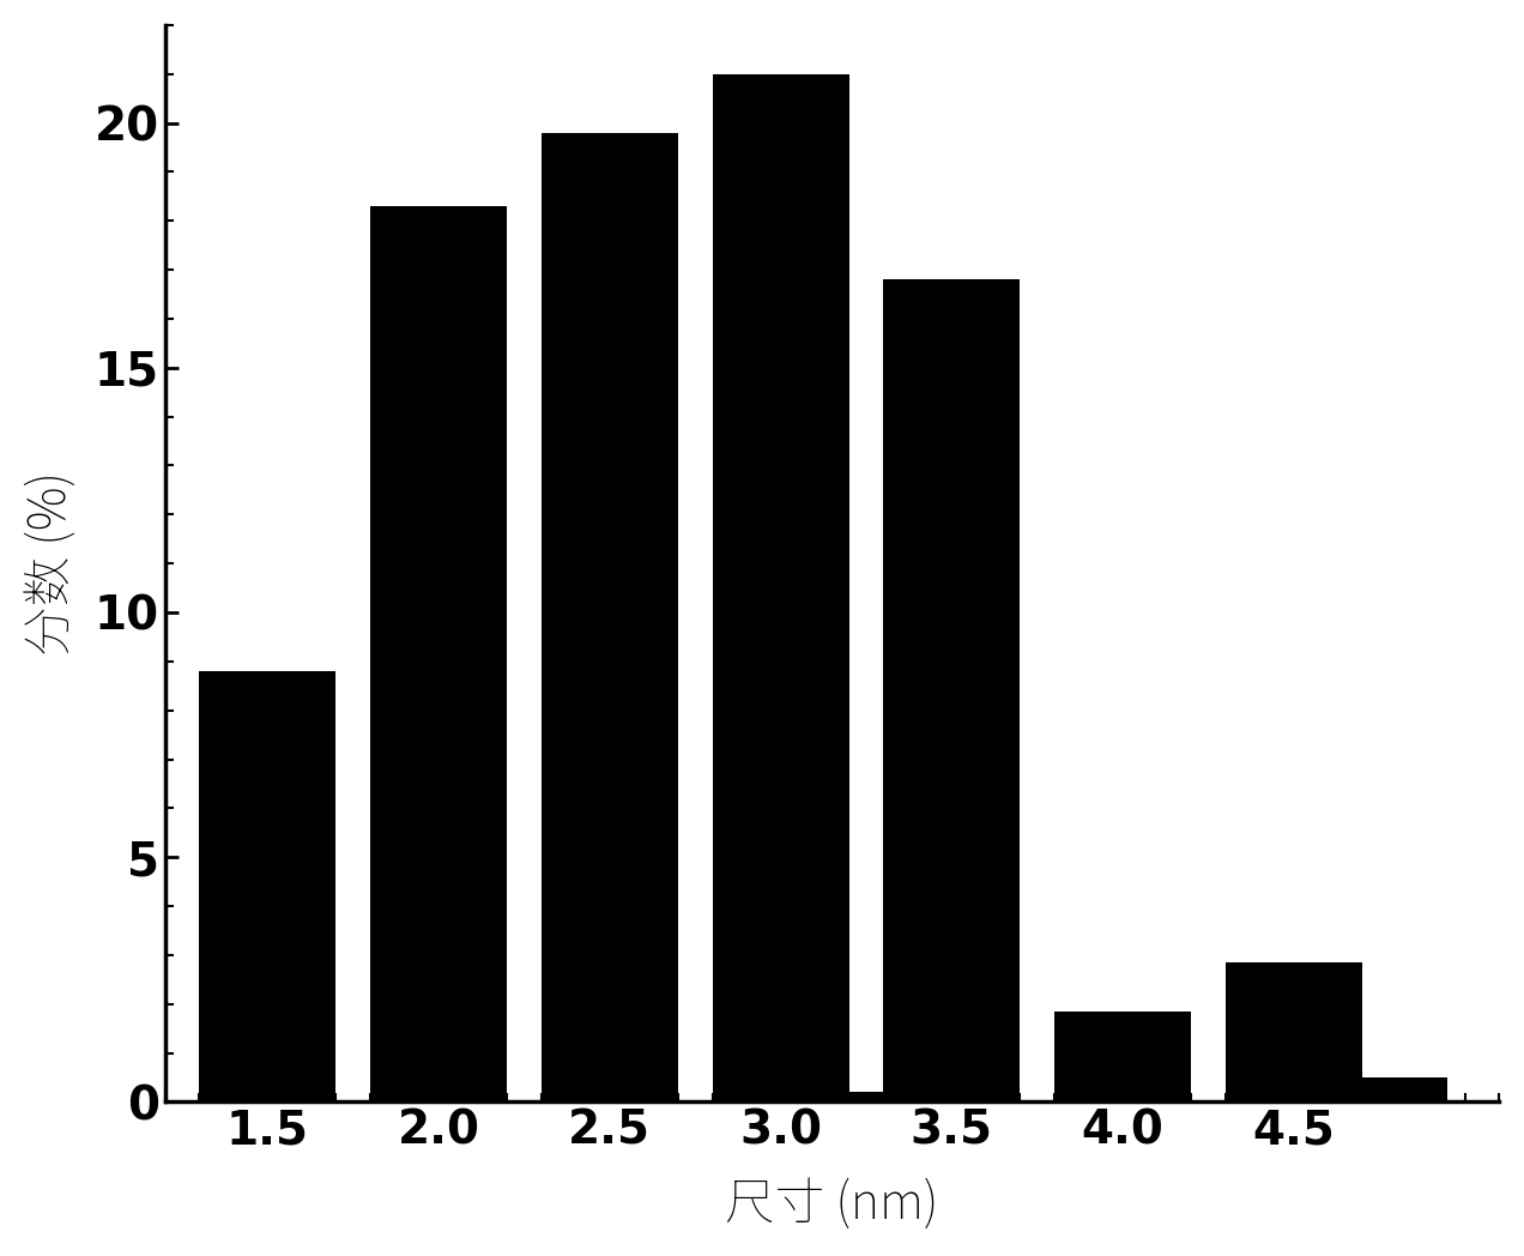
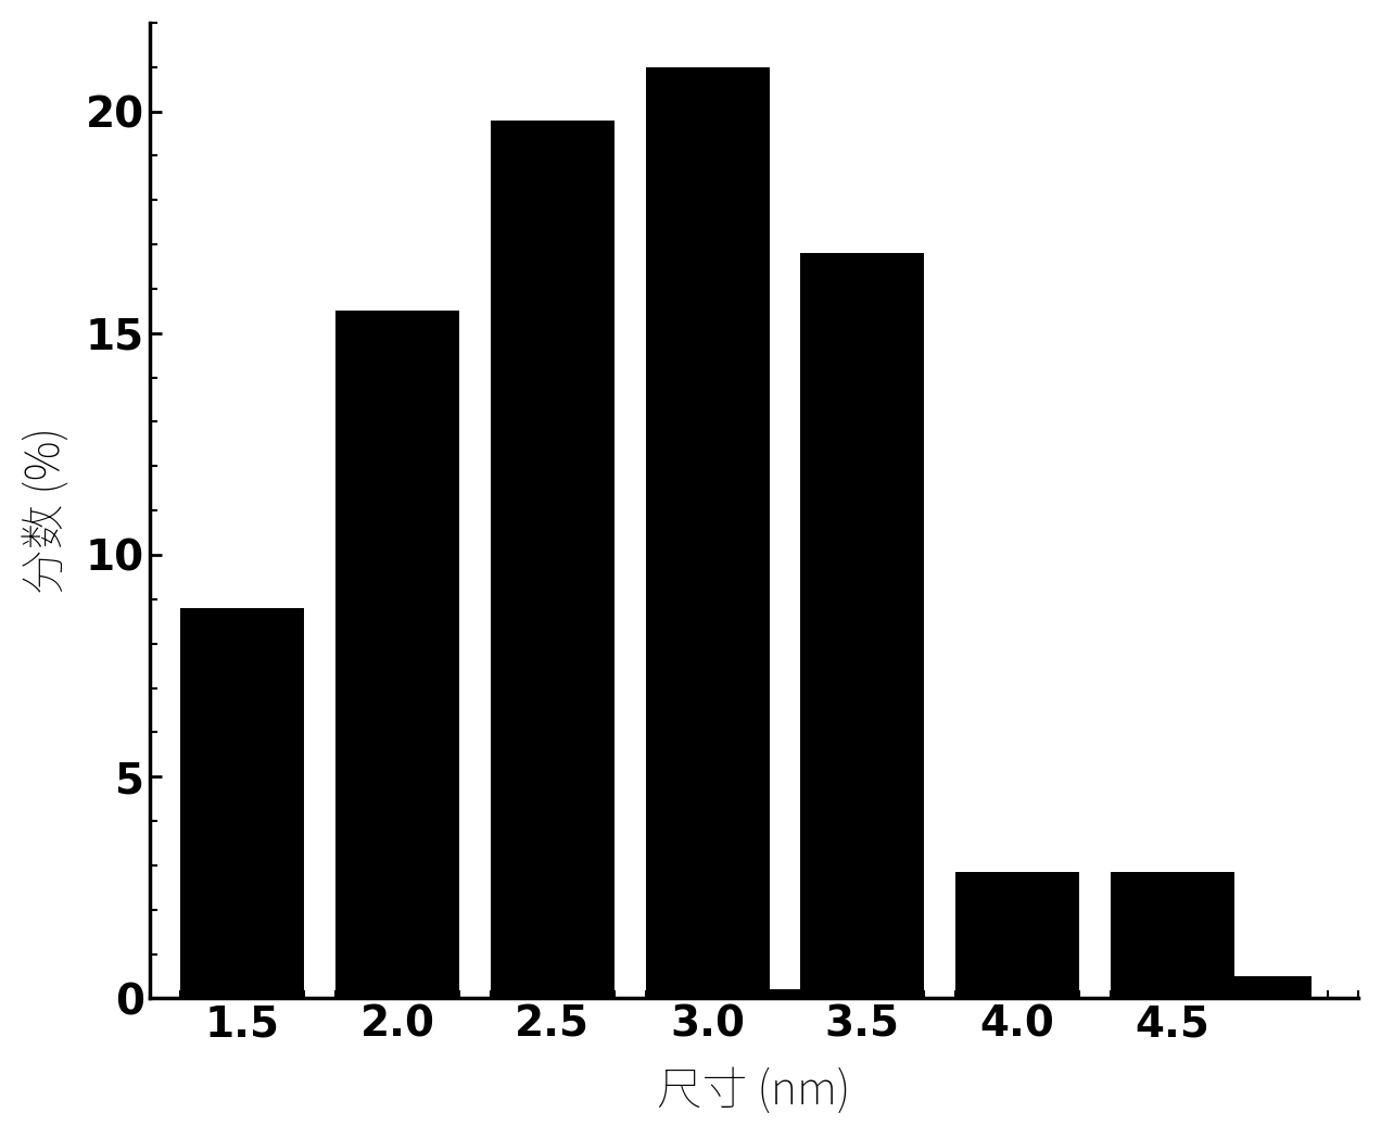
2.0: 18.30 -> 15.50
4.0: 1.85 -> 2.85
